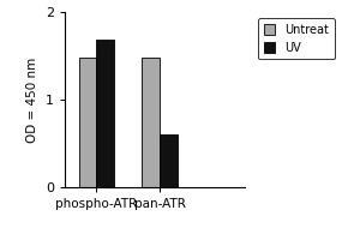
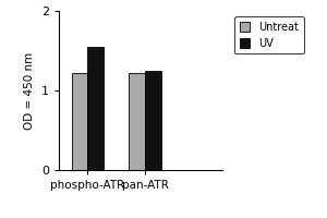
Untreat/phospho-ATR: 1.48 -> 1.22
UV/phospho-ATR: 1.68 -> 1.55
Untreat/pan-ATR: 1.48 -> 1.22
UV/pan-ATR: 0.60 -> 1.25
